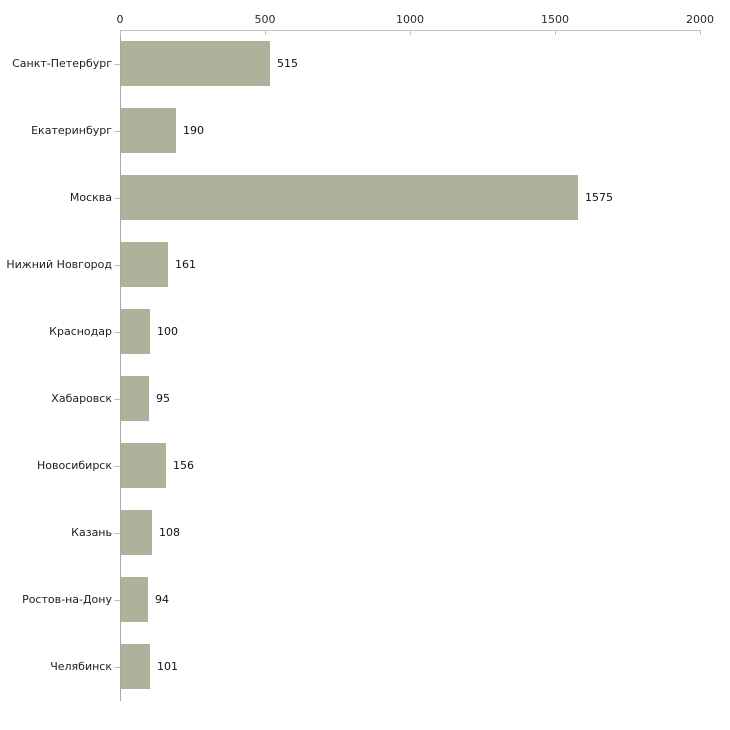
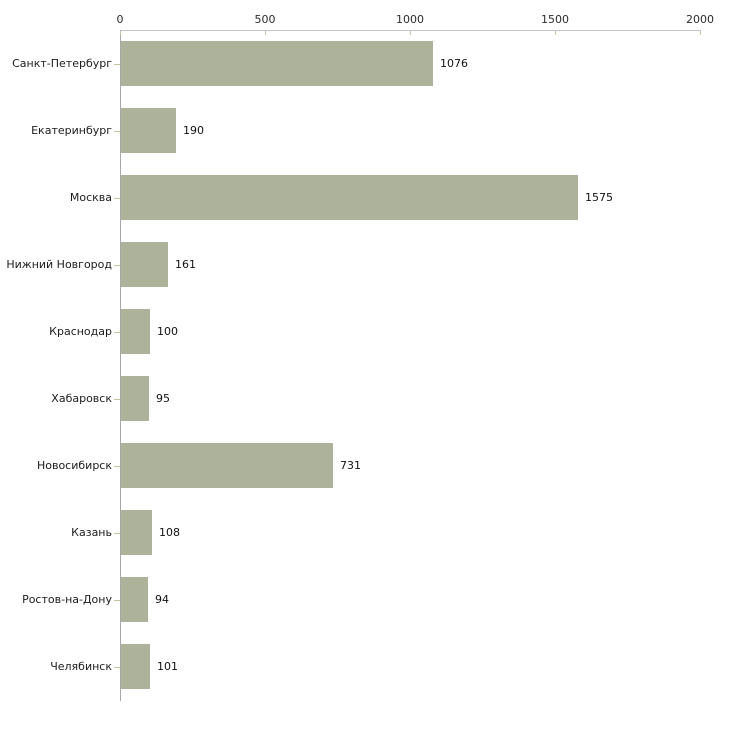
Санкт-Петербург: 515 -> 1076
Новосибирск: 156 -> 731
